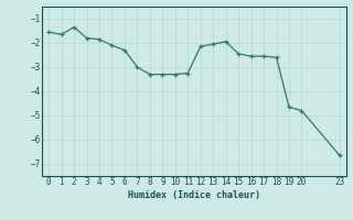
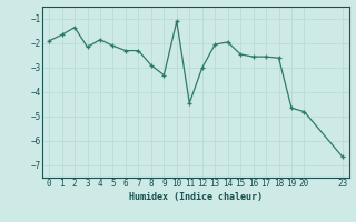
0: -1.55 -> -1.90
3: -1.80 -> -2.15
7: -3.00 -> -2.30
8: -3.30 -> -2.90
10: -3.30 -> -1.10
11: -3.25 -> -4.45
12: -2.15 -> -3.00
